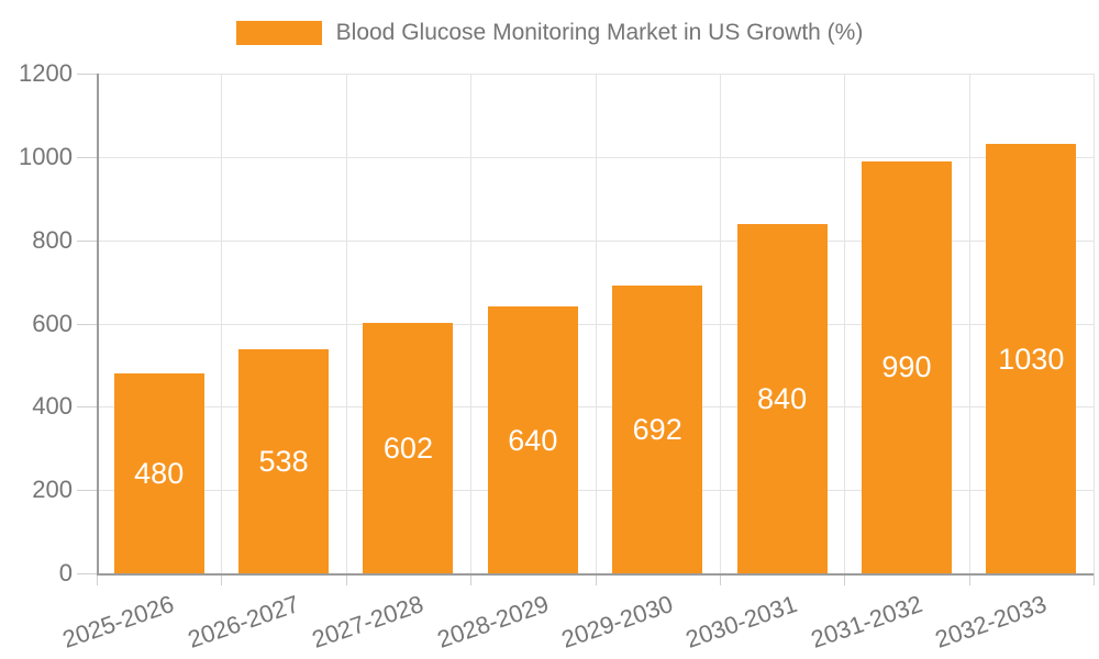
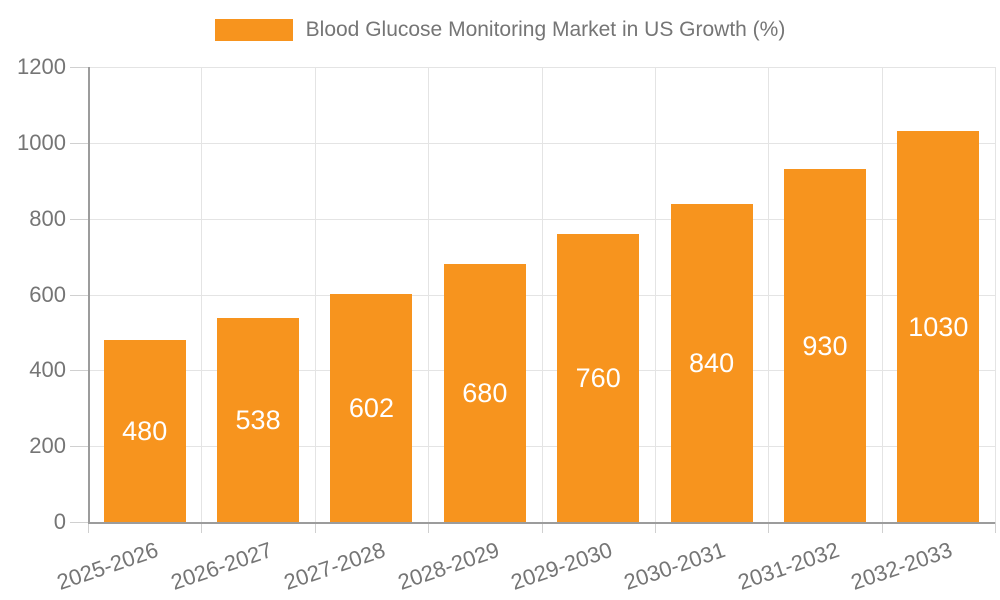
2028-2029: 640 -> 680
2029-2030: 692 -> 760
2031-2032: 990 -> 930
